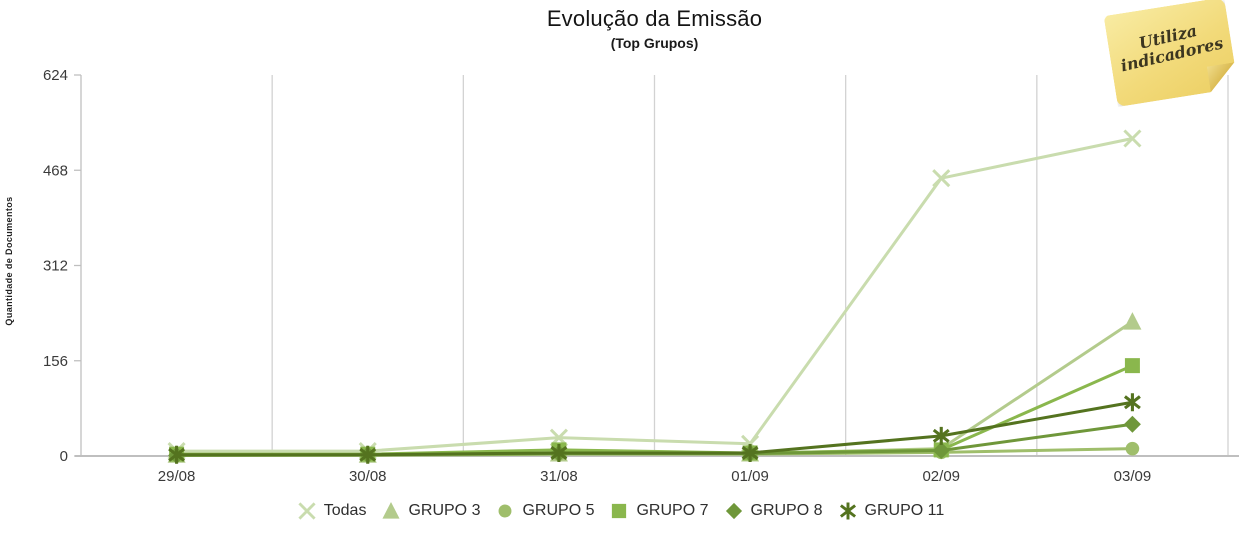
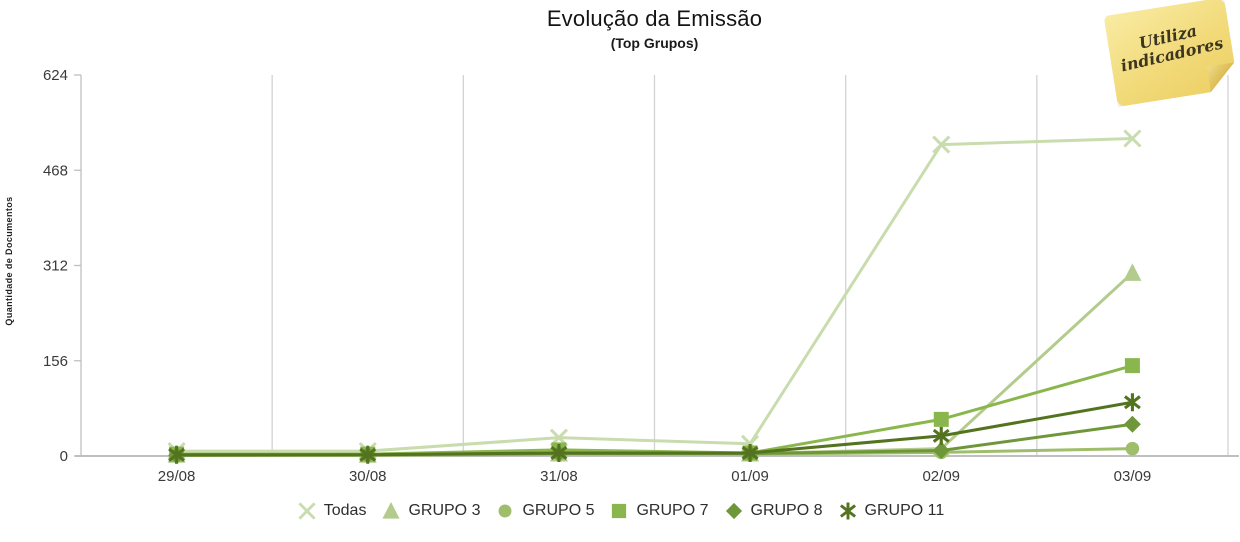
Todas/02/09: 460 -> 510
GRUPO 7/02/09: 10 -> 60
GRUPO 3/03/09: 220 -> 300
